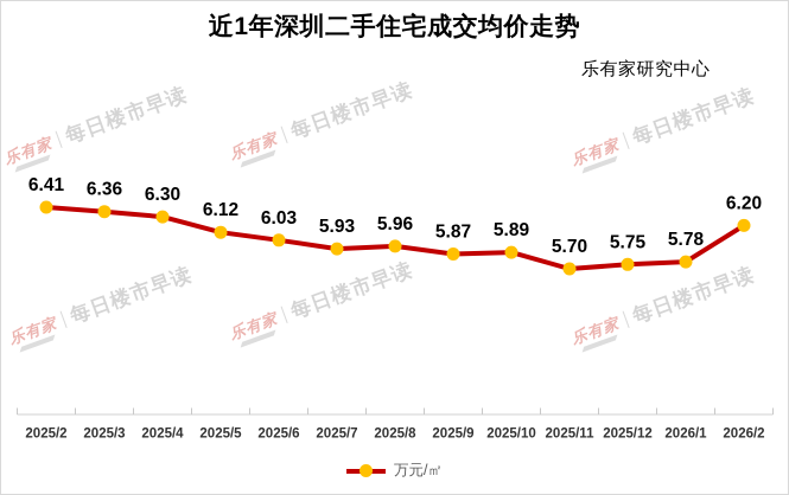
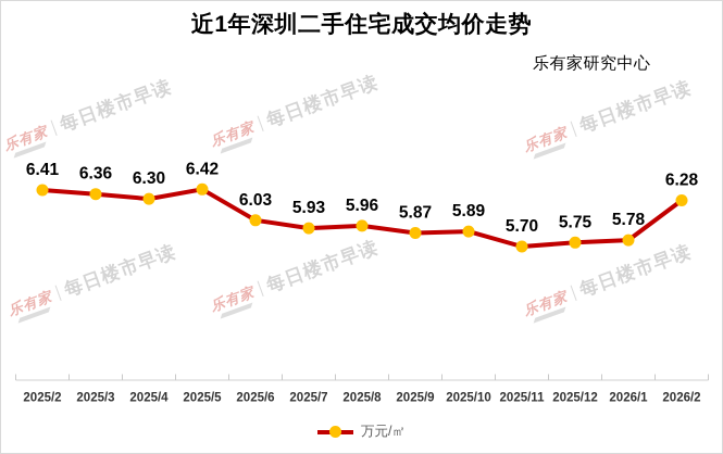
2025/5: 6.12 -> 6.42
2026/2: 6.20 -> 6.28
